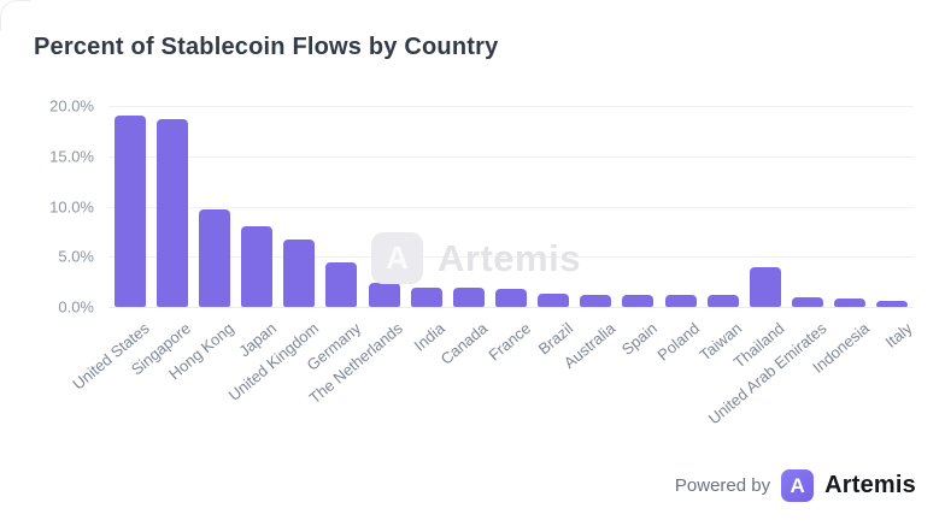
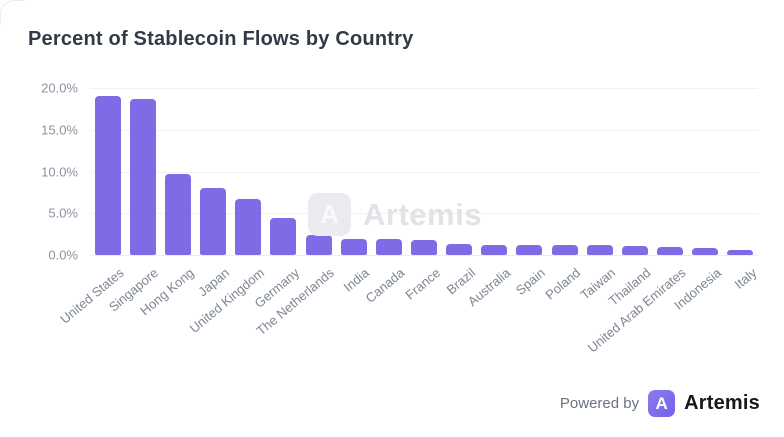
Thailand: 4% -> 1%
